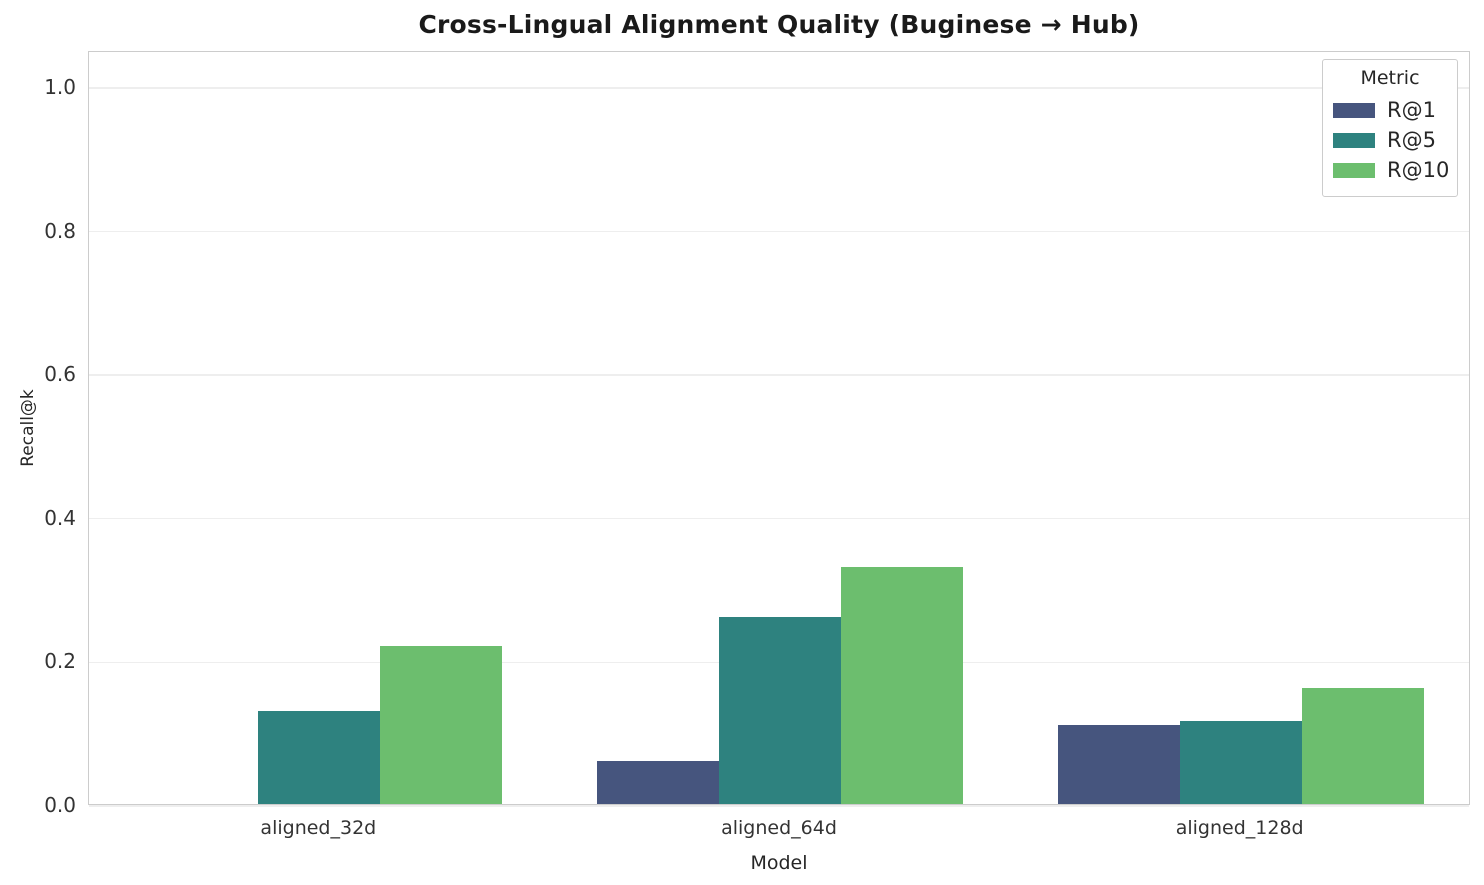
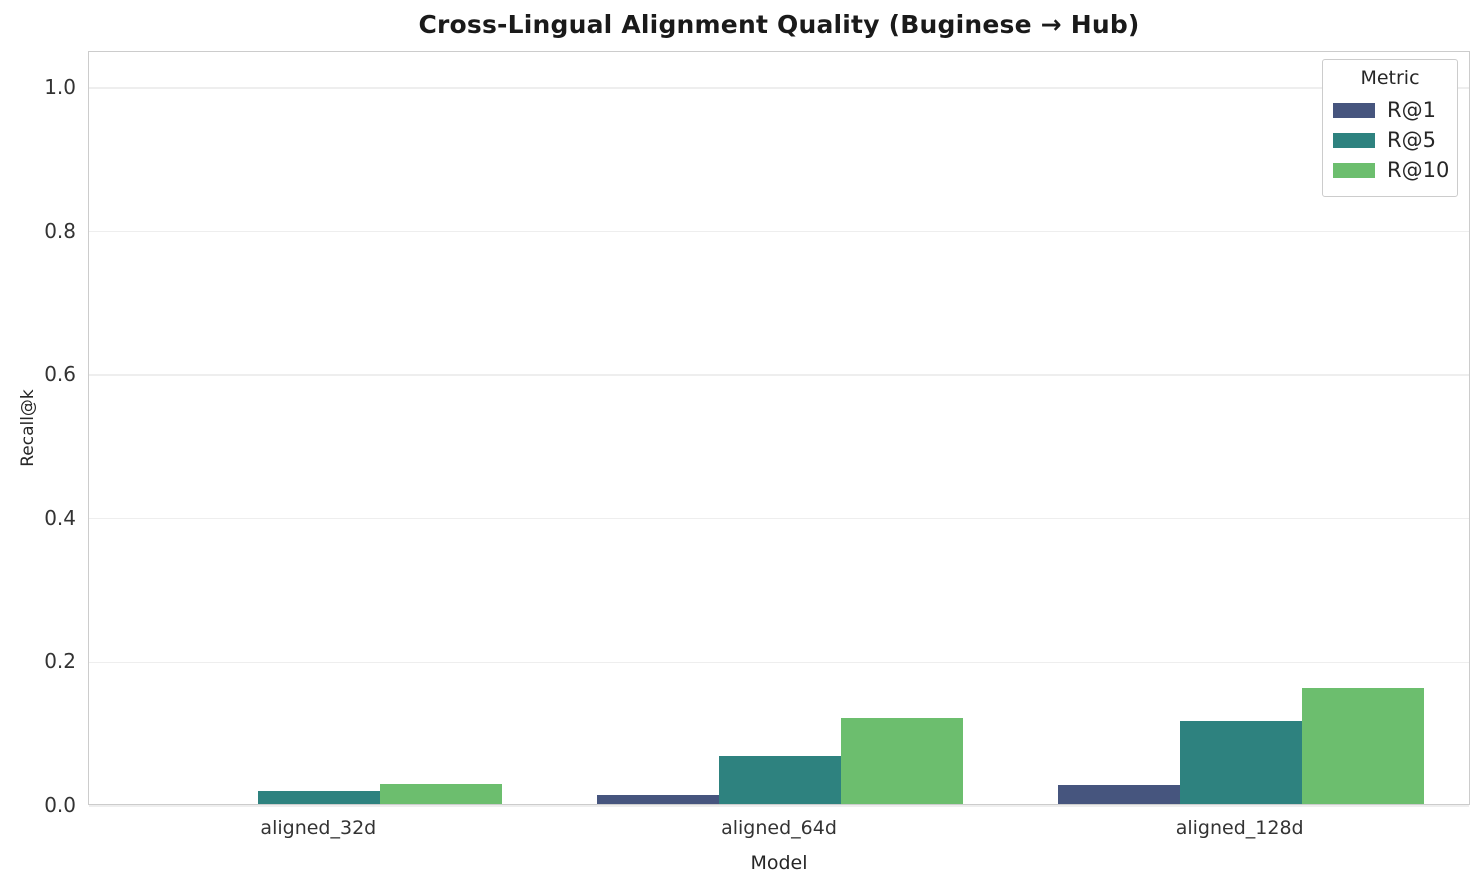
R@5/aligned_32d: 0.13 -> 0.02
R@10/aligned_32d: 0.22 -> 0.03
R@1/aligned_64d: 0.06 -> 0.01
R@5/aligned_64d: 0.26 -> 0.07
R@10/aligned_64d: 0.33 -> 0.12
R@1/aligned_128d: 0.11 -> 0.03
